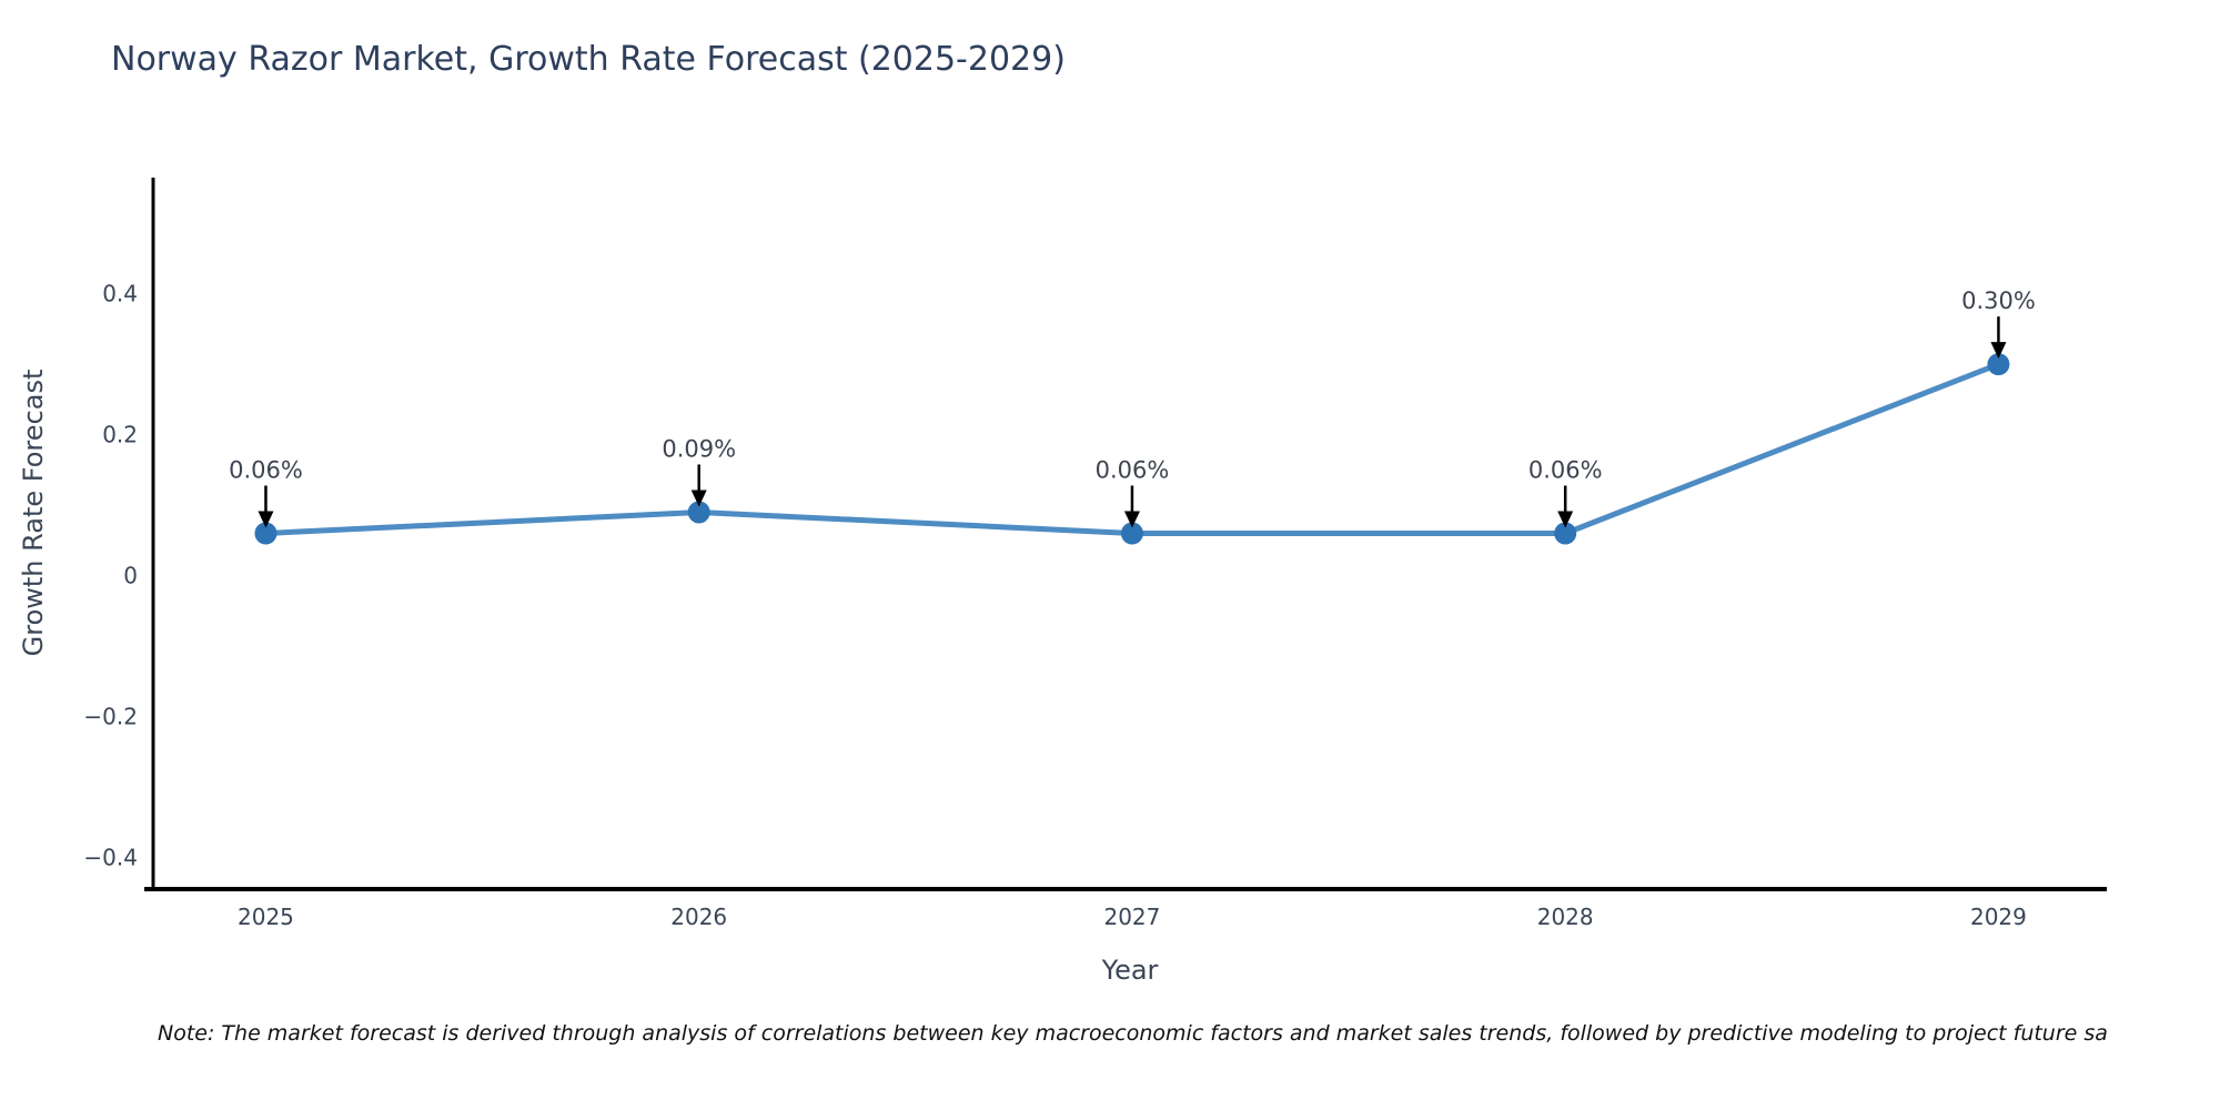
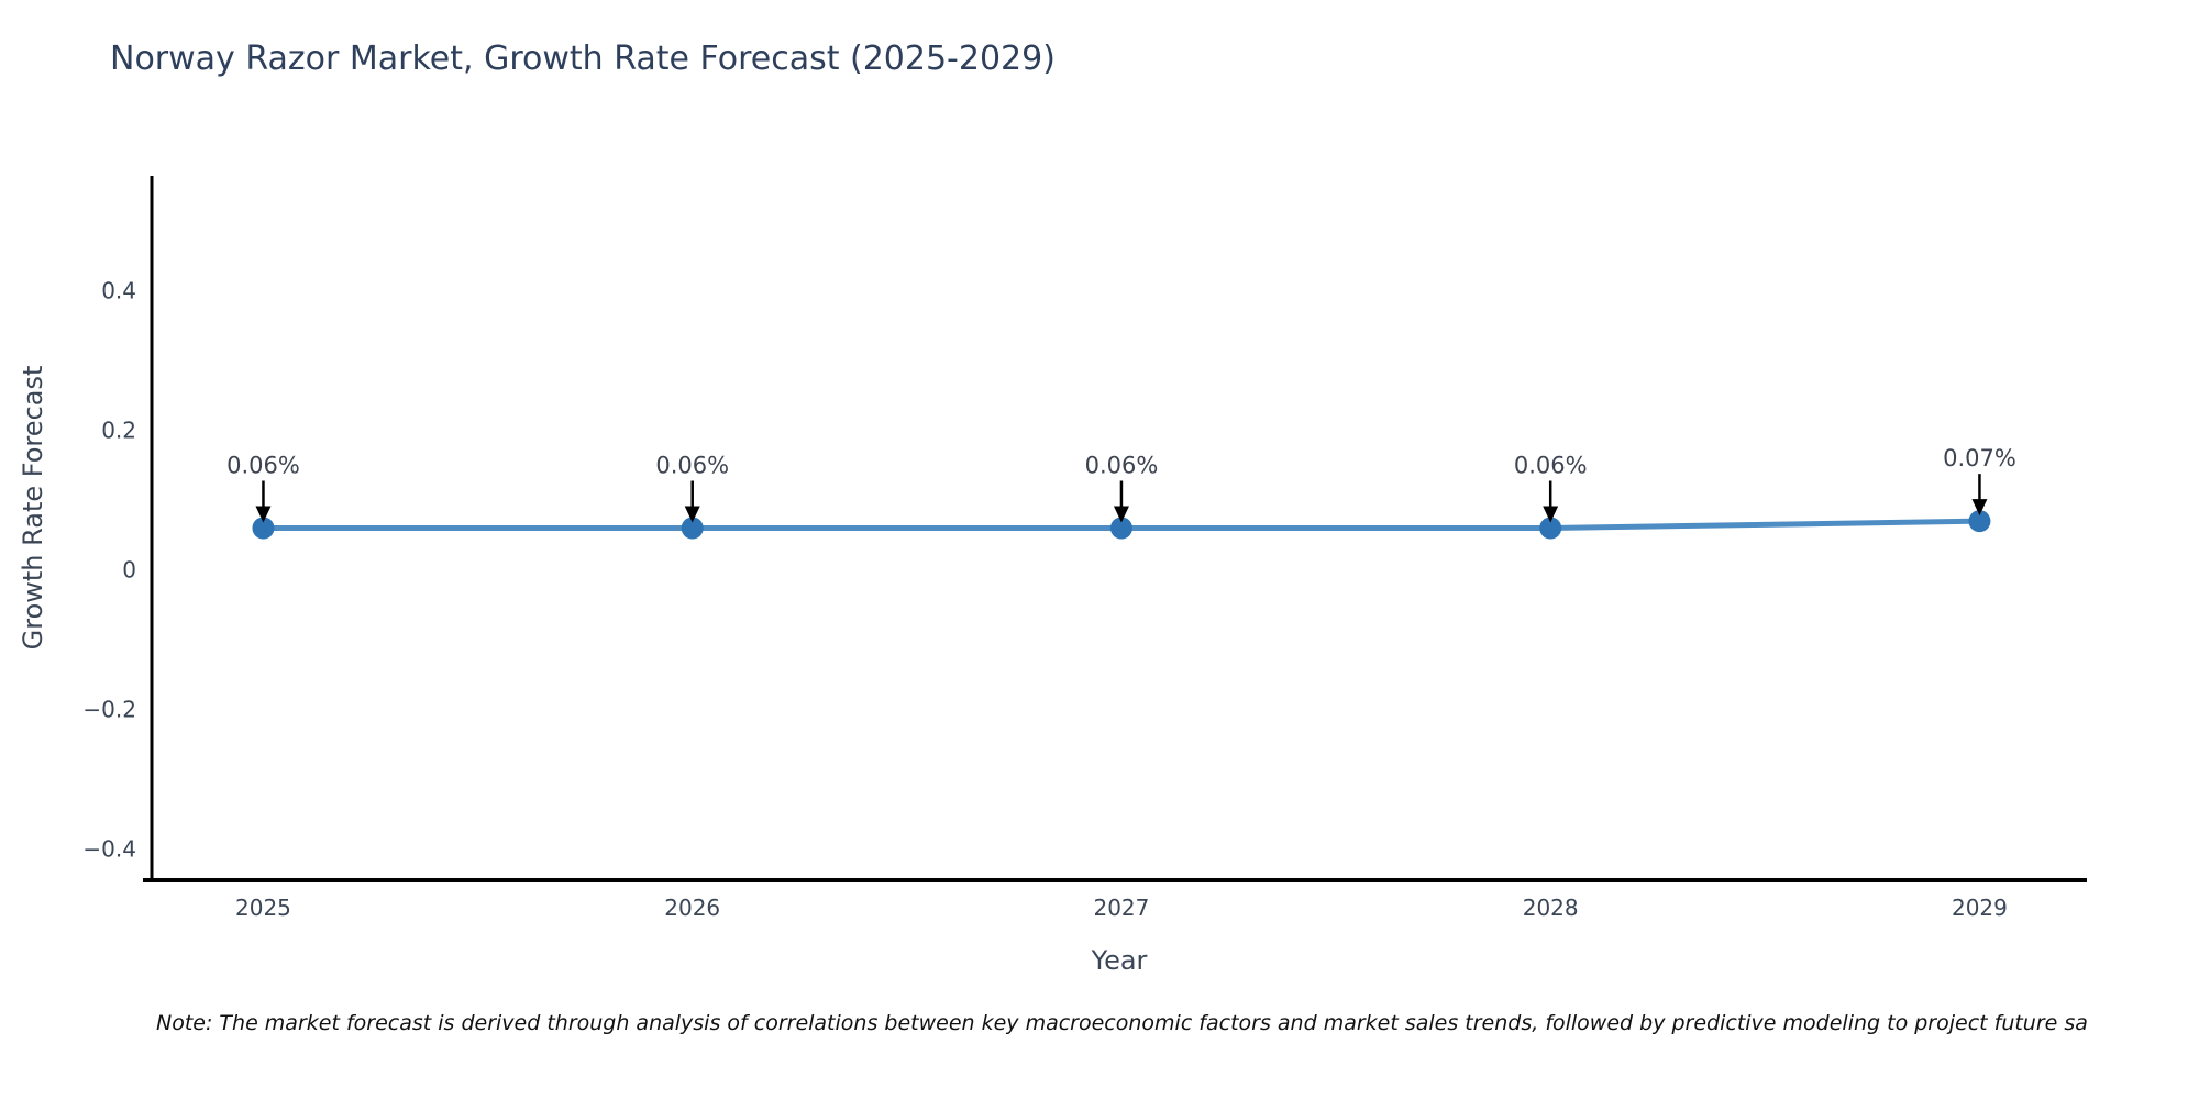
2026: 0.09% -> 0.06%
2029: 0.30% -> 0.07%
